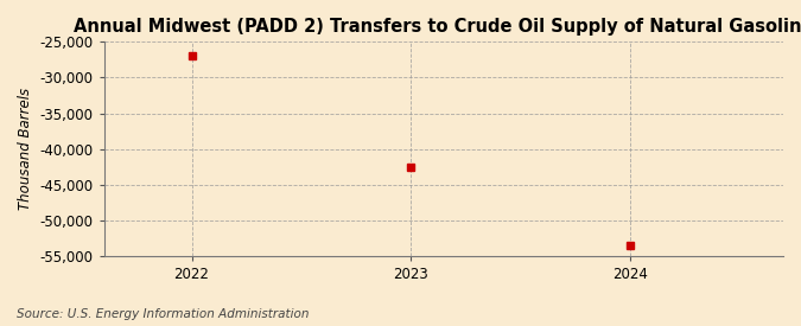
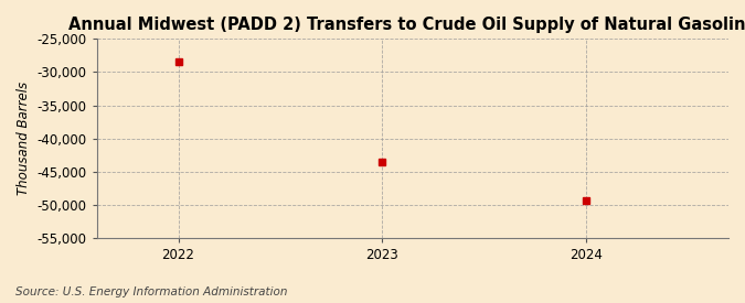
2022: -27,000 -> -28,400
2023: -42,500 -> -43,600
2024: -53,500 -> -49,400
